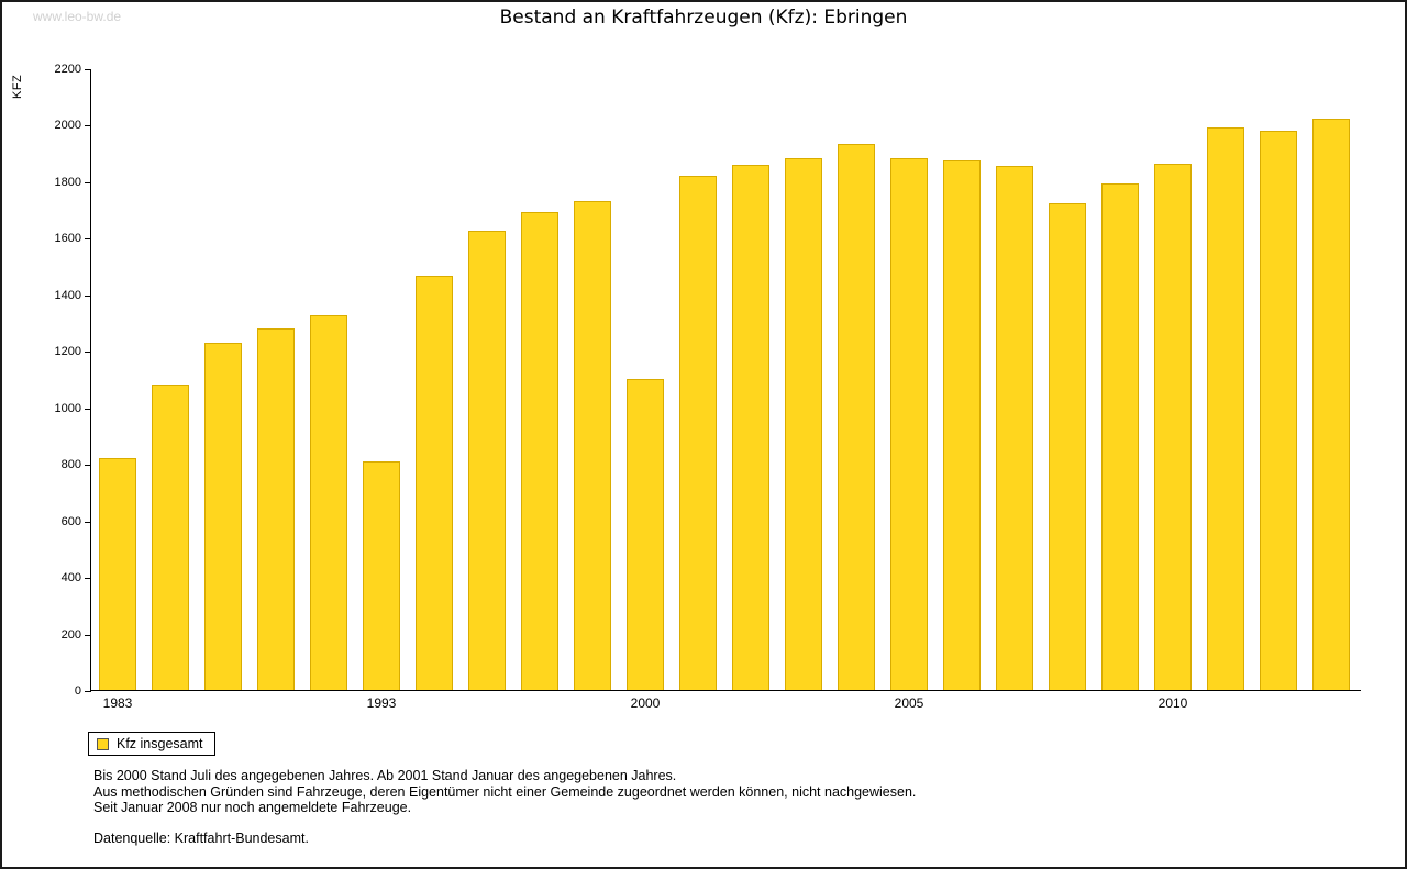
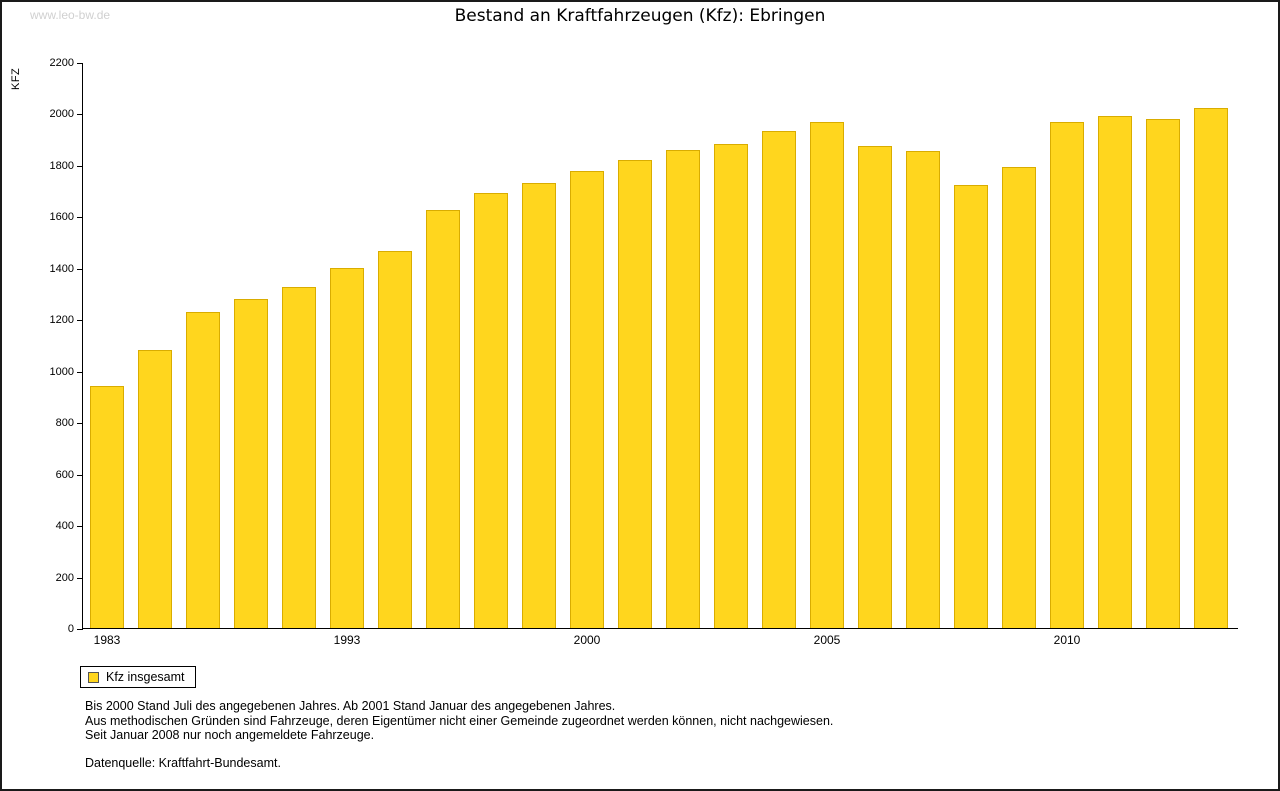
1983: 820 -> 940
1993: 810 -> 1400
2000: 1100 -> 1780
2005: 1880 -> 1960
2010: 1860 -> 1960
